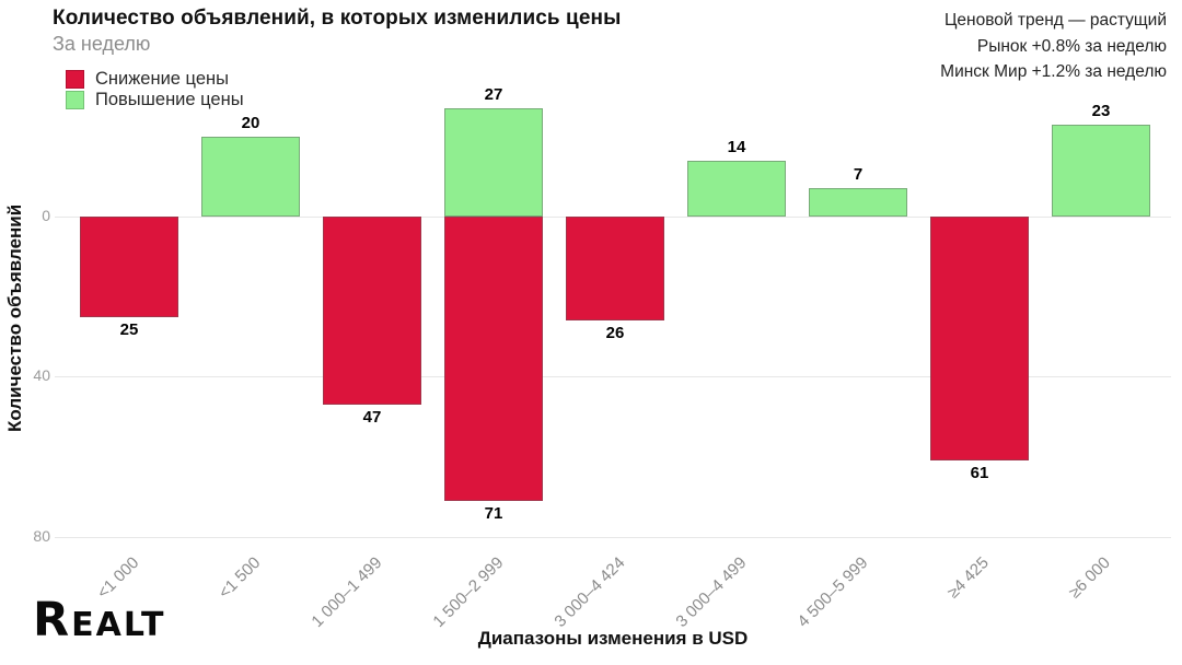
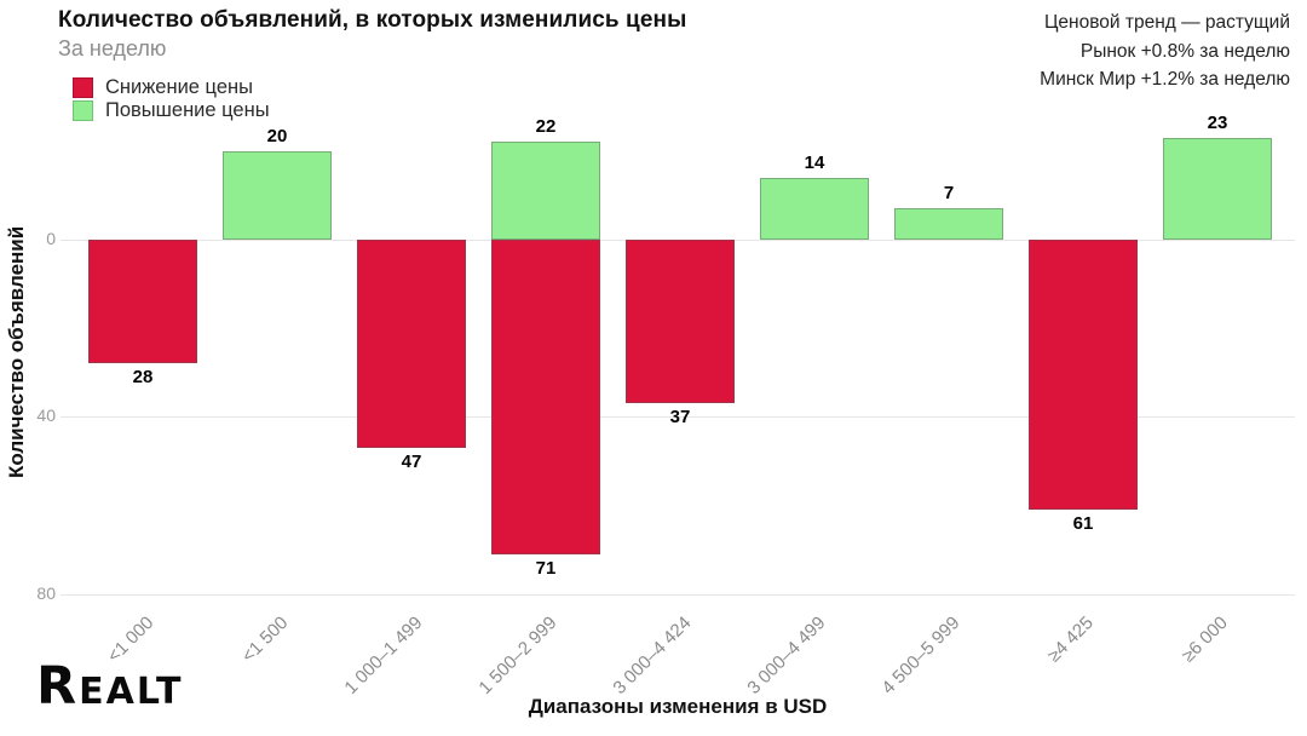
Снижение цены/<1 000: 25 -> 28
Повышение цены/1 500–2 999: 27 -> 22
Снижение цены/3 000–4 424: 26 -> 37
